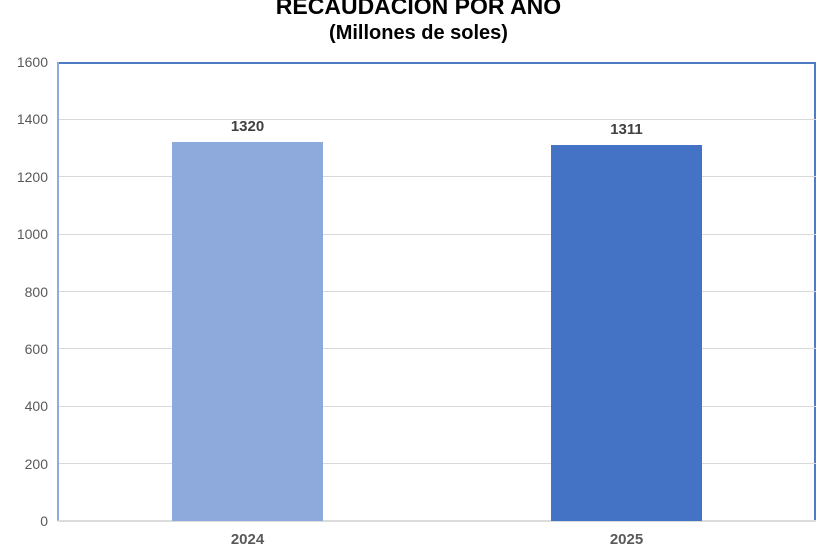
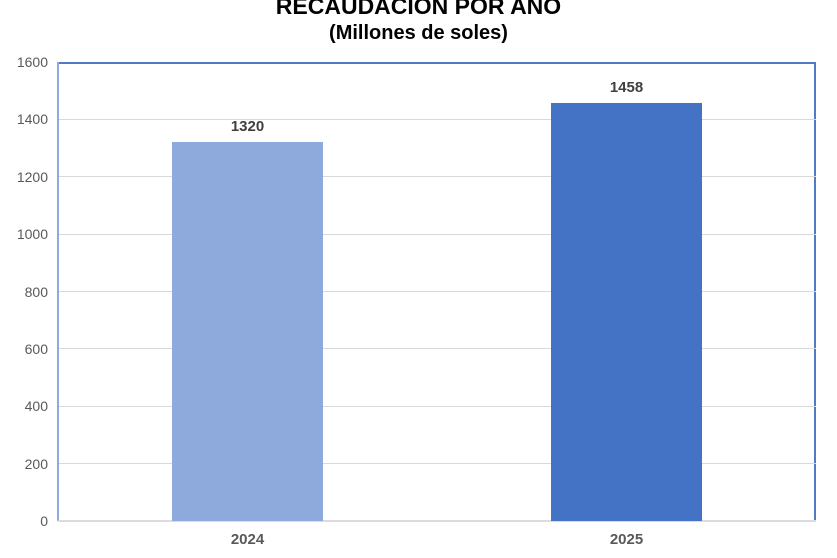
2025: 1311 -> 1458
